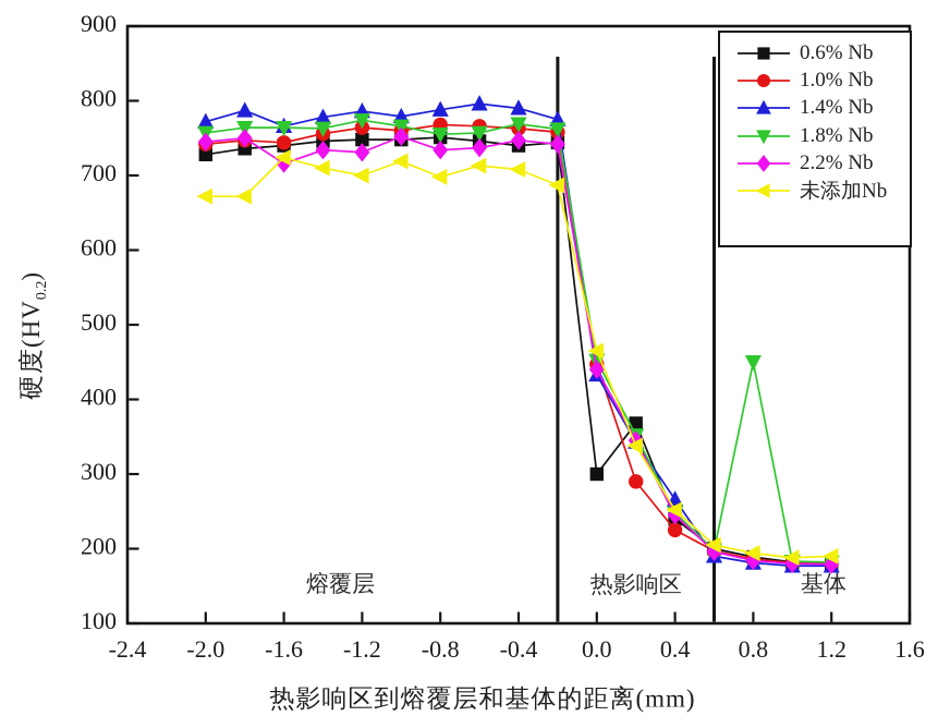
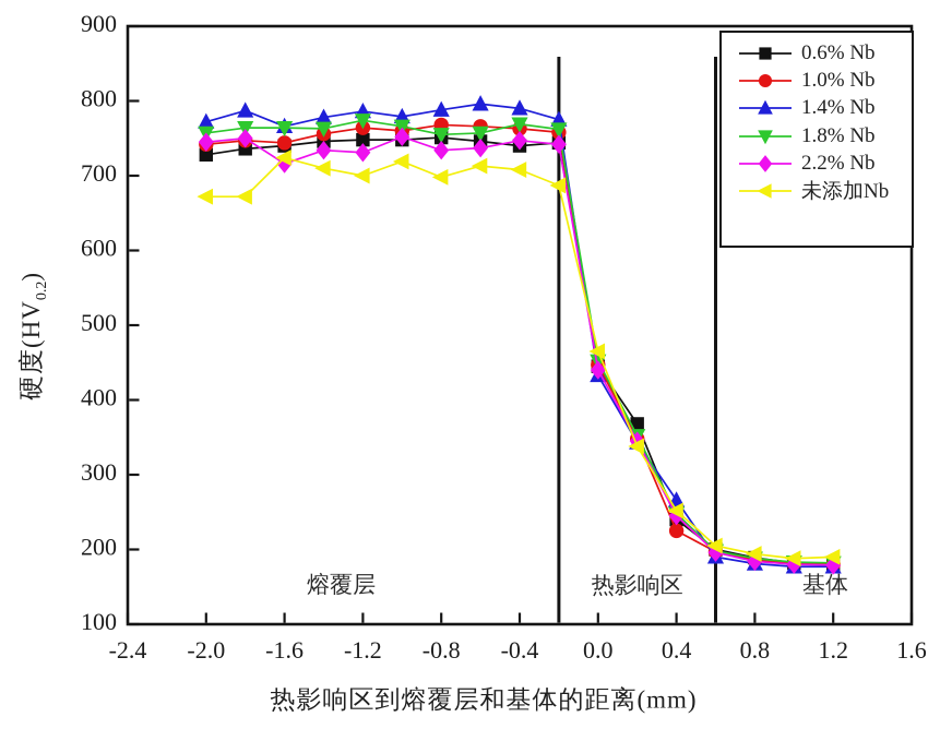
0.6% Nb/0.0: 300 -> 440
1.0% Nb/0.2: 290 -> 350
1.8% Nb/0.8: 450 -> 190
